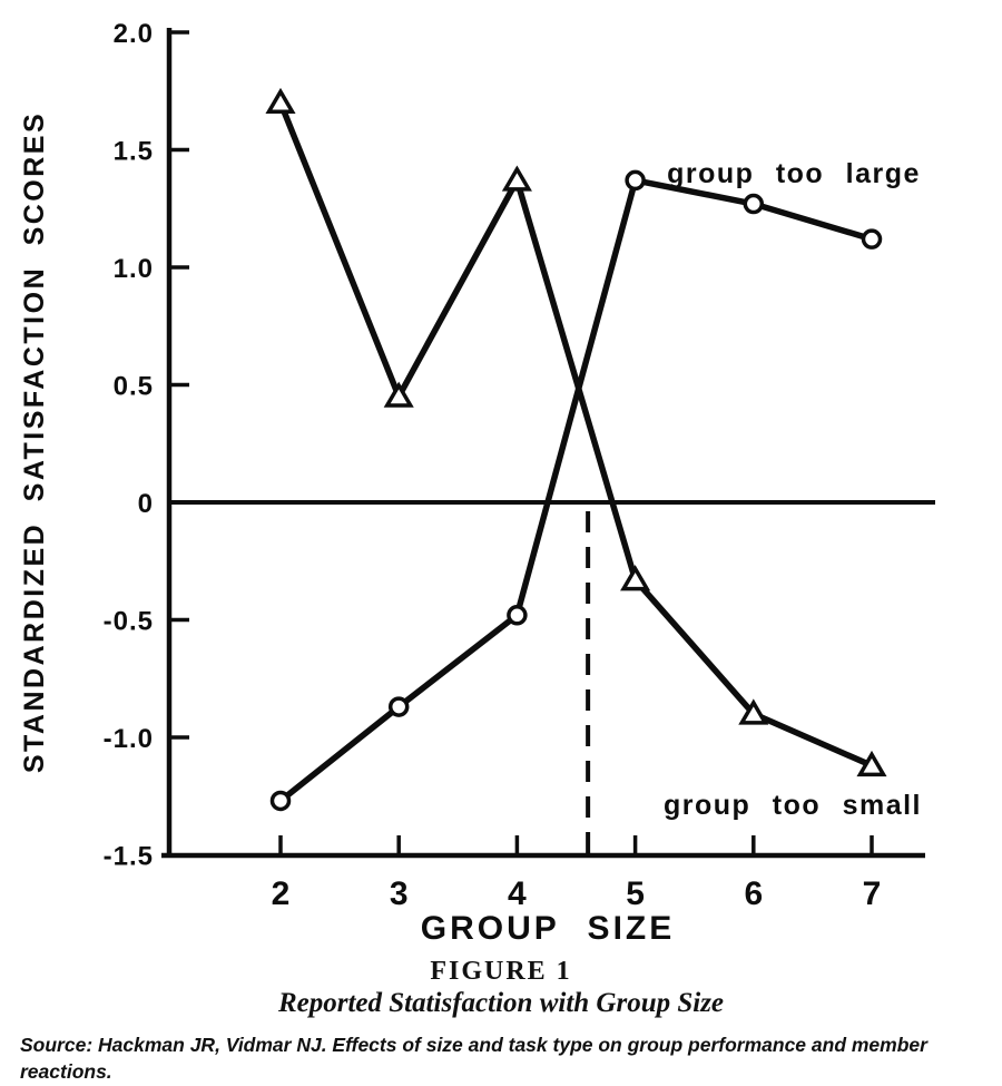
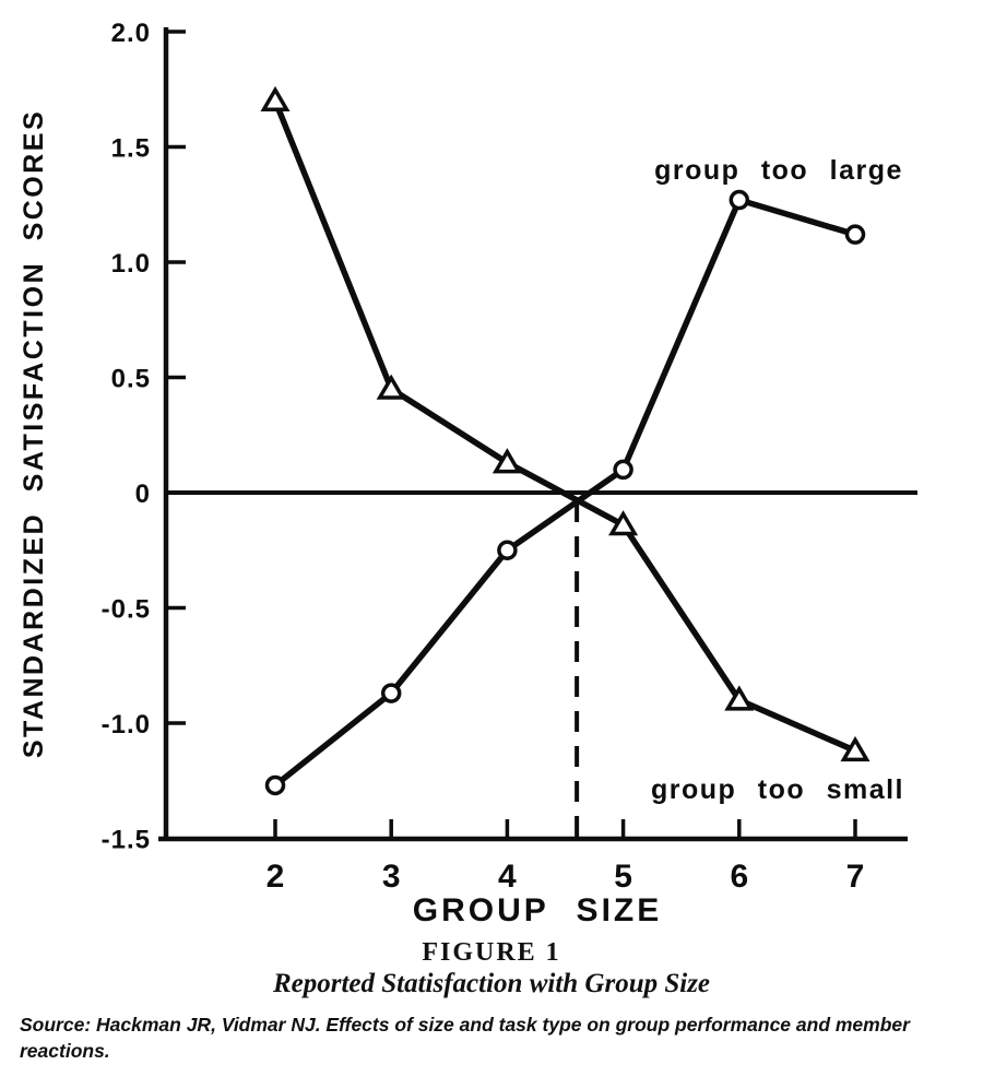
group too large/4: -0.48 -> -0.25
group too small/4: 1.37 -> 0.13
group too large/5: 1.37 -> 0.10
group too small/5: -0.33 -> -0.14
